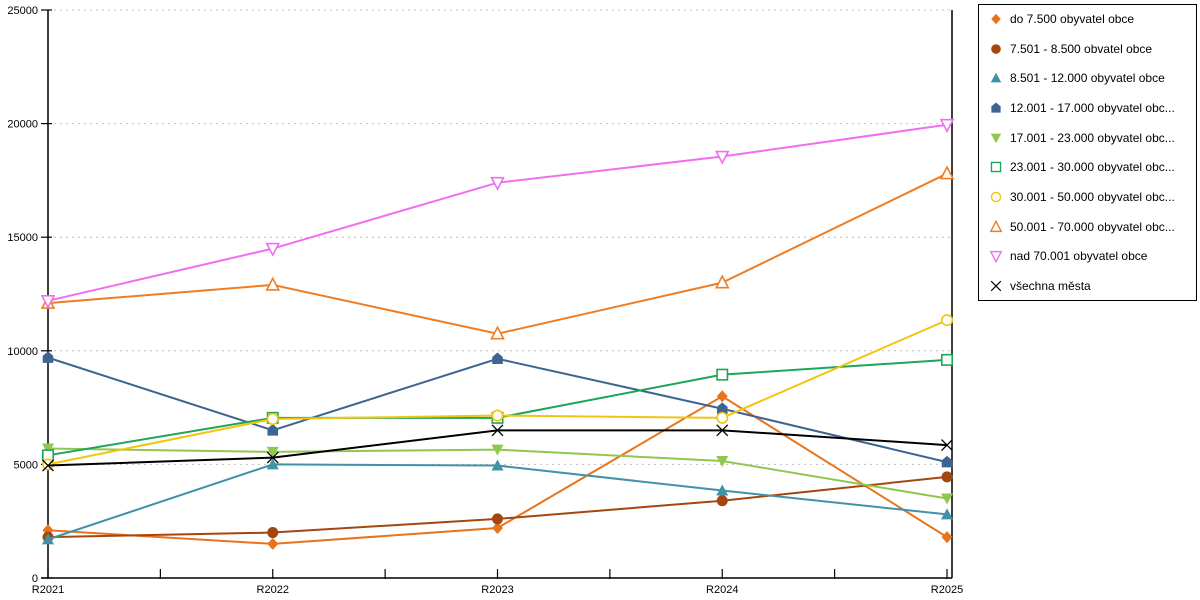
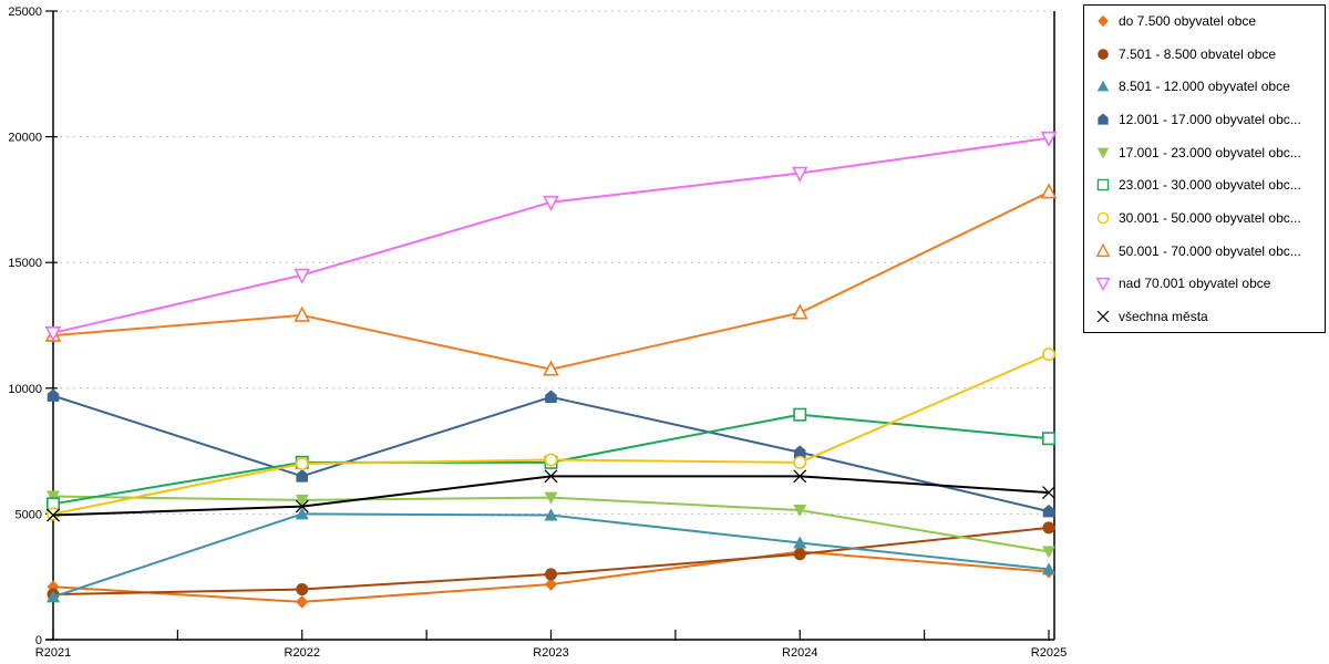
do 7.500 obyvatel obce/R2024: 8000 -> 3500
do 7.500 obyvatel obce/R2025: 1800 -> 2700
23.001 - 30.000 obyvatel obc.../R2025: 9600 -> 8000
